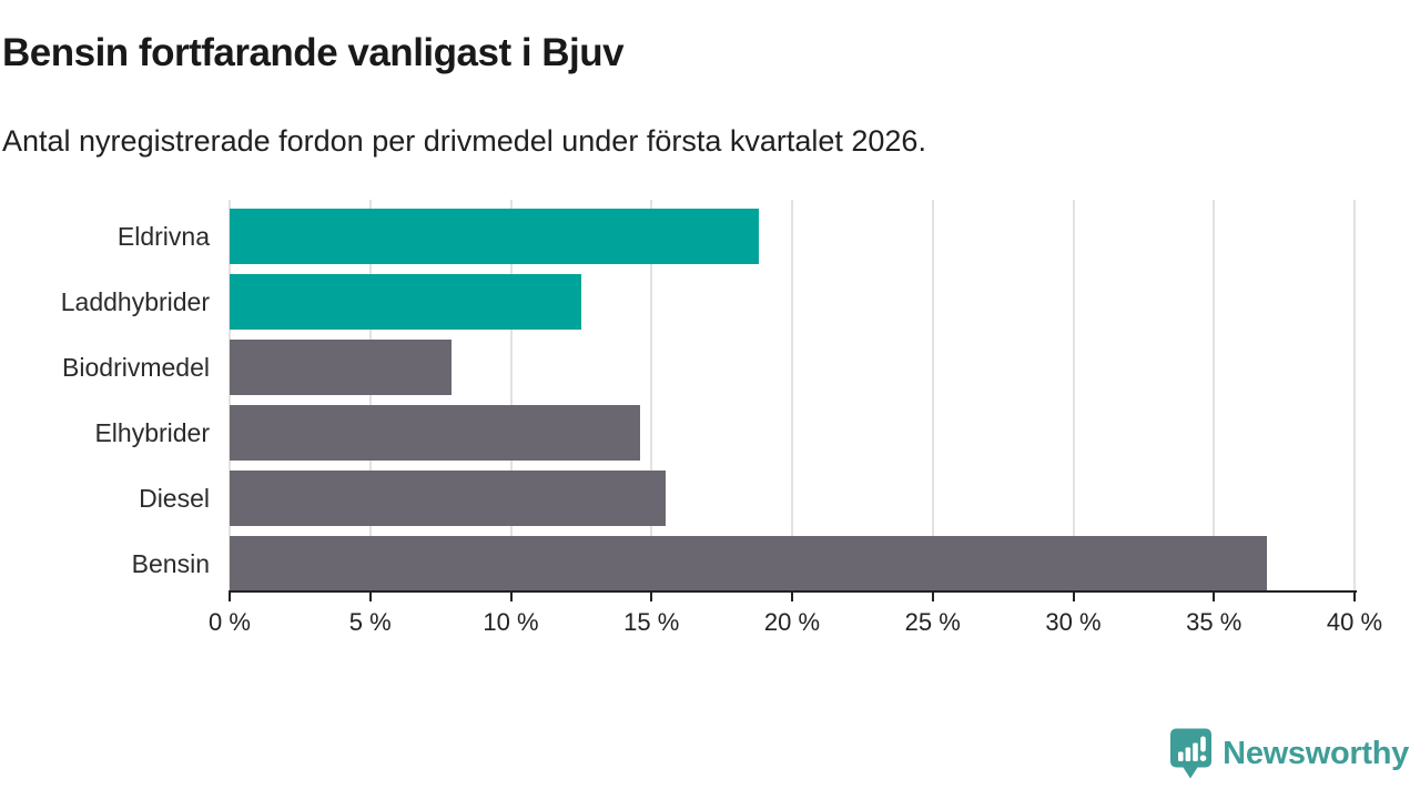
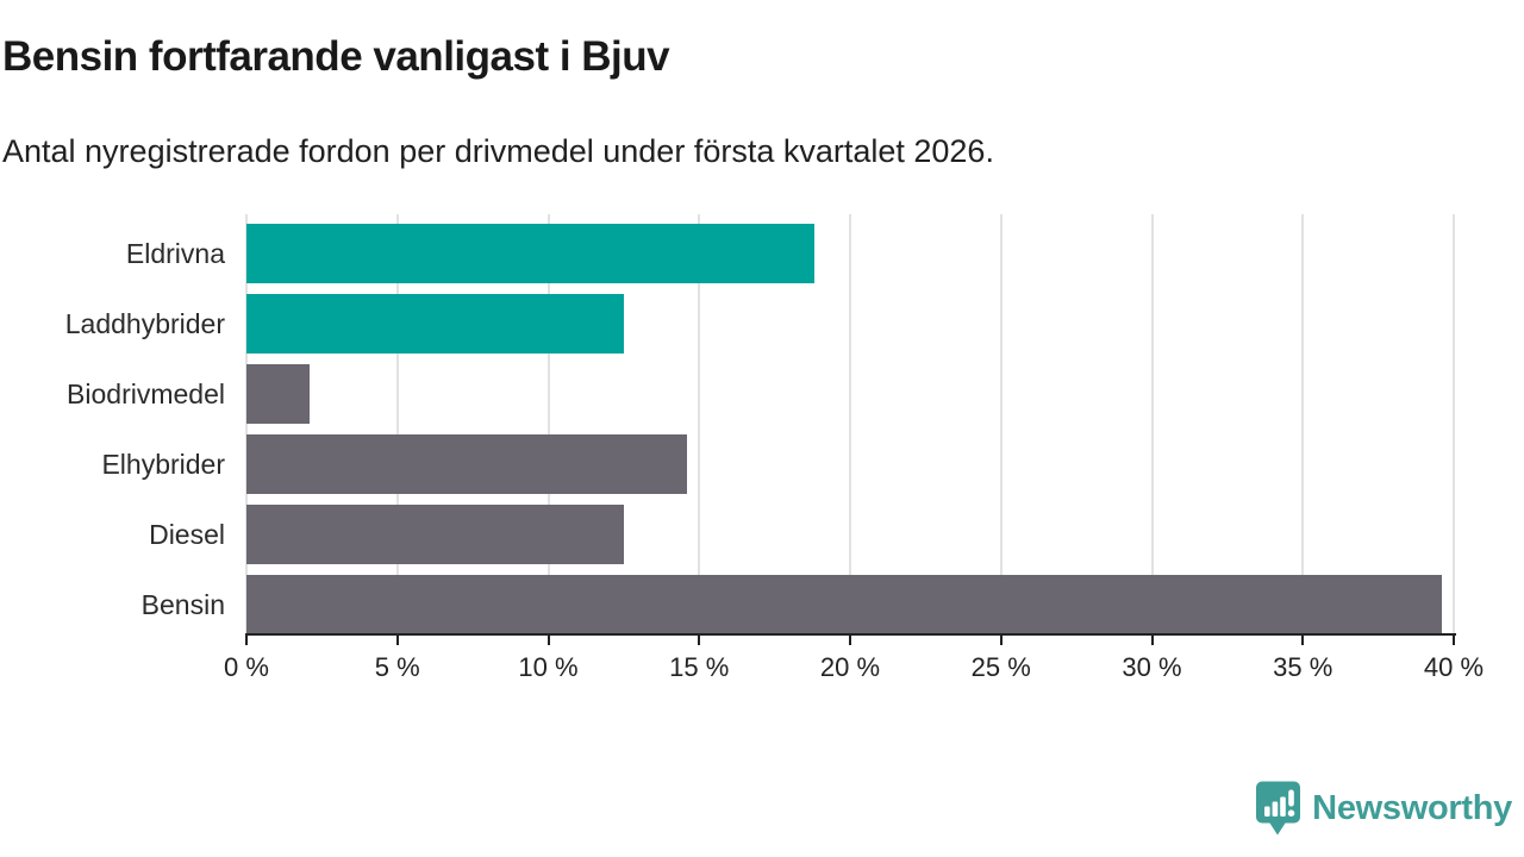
Biodrivmedel: 7.9% -> 2.1%
Diesel: 15.5% -> 12.5%
Bensin: 36.9% -> 39.6%
